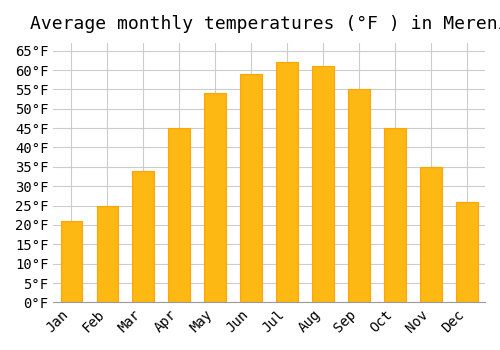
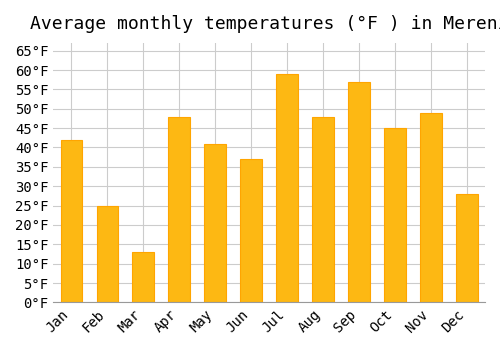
Jan: 21°F -> 42°F
Mar: 34°F -> 13°F
Apr: 45°F -> 48°F
May: 54°F -> 41°F
Jun: 59°F -> 37°F
Jul: 62°F -> 59°F
Aug: 61°F -> 48°F
Sep: 55°F -> 57°F
Nov: 35°F -> 49°F
Dec: 26°F -> 28°F
